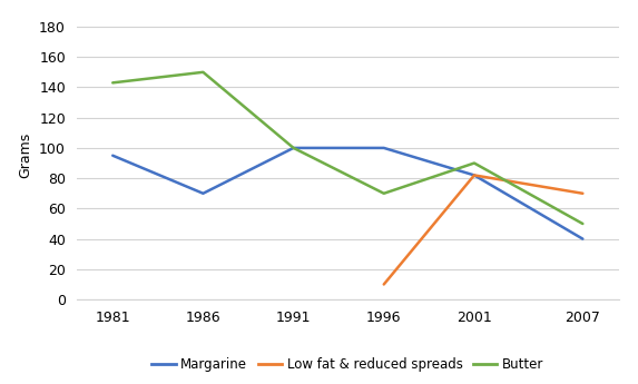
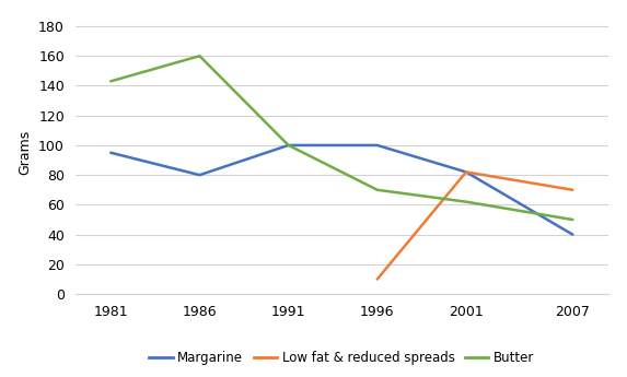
Margarine/1986: 70 -> 80
Butter/1986: 150 -> 160
Butter/2001: 90 -> 62
